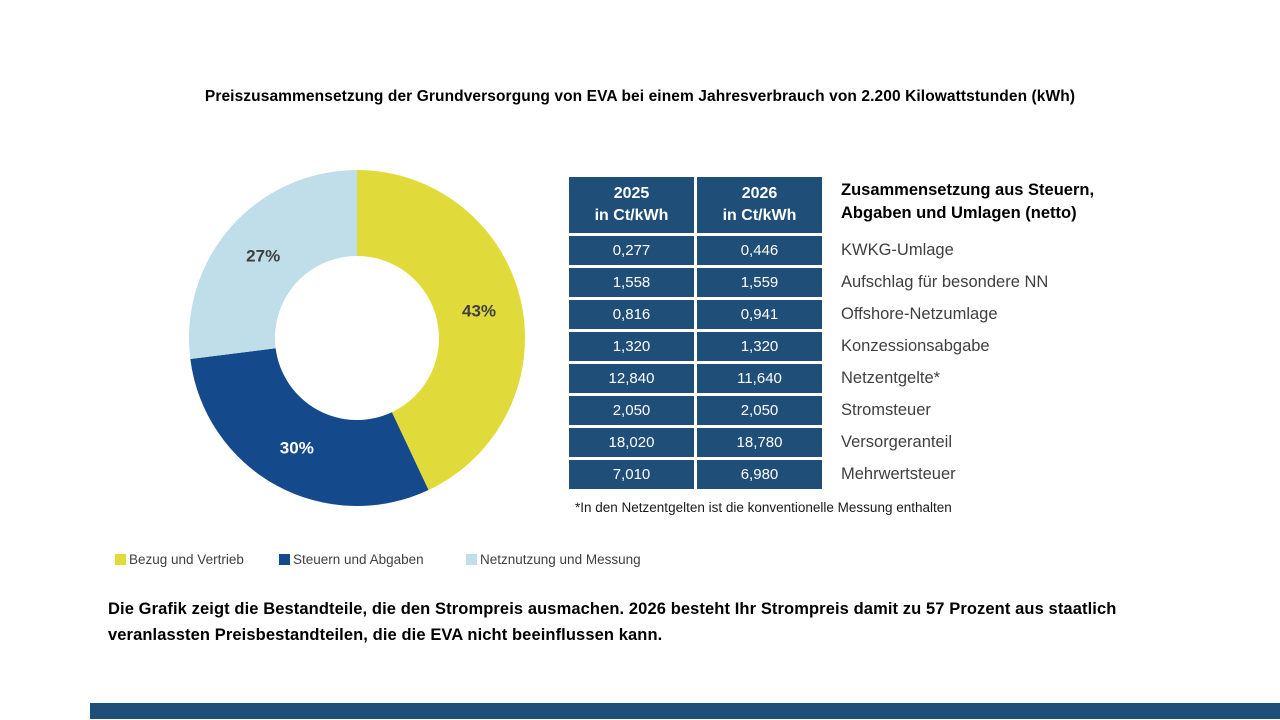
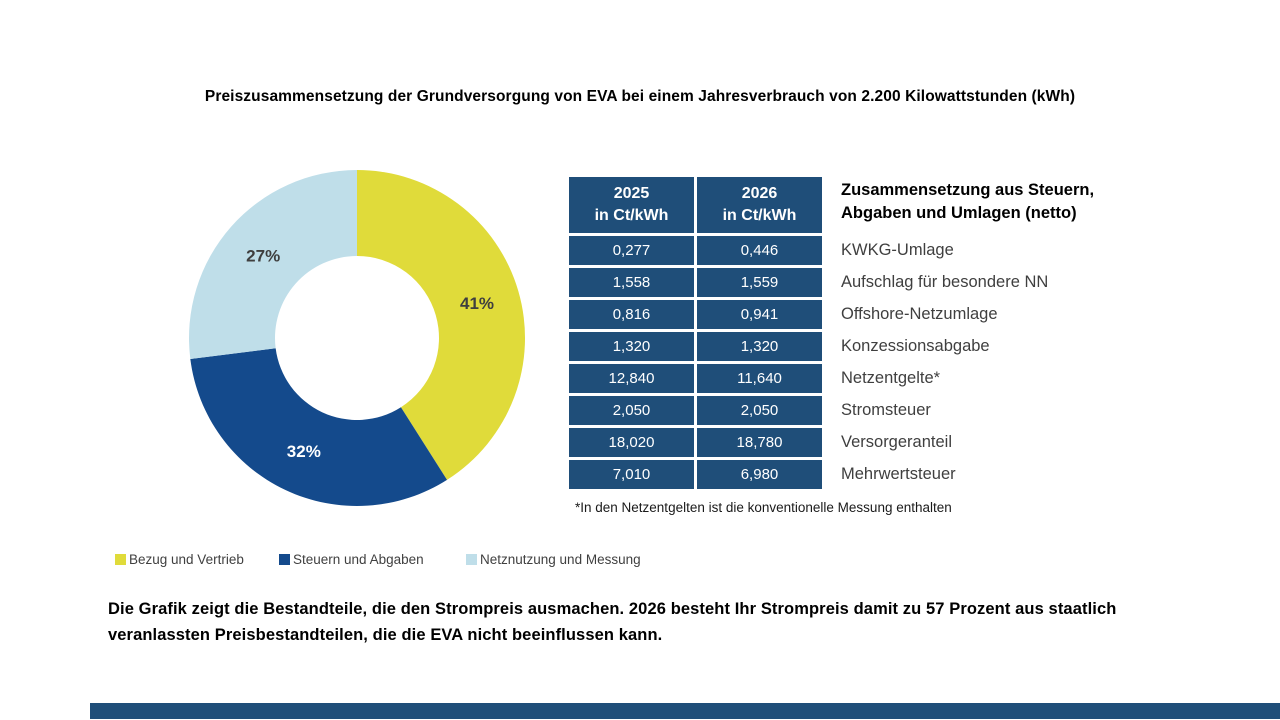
Bezug und Vertrieb: 43% -> 41%
Steuern und Abgaben: 30% -> 32%
